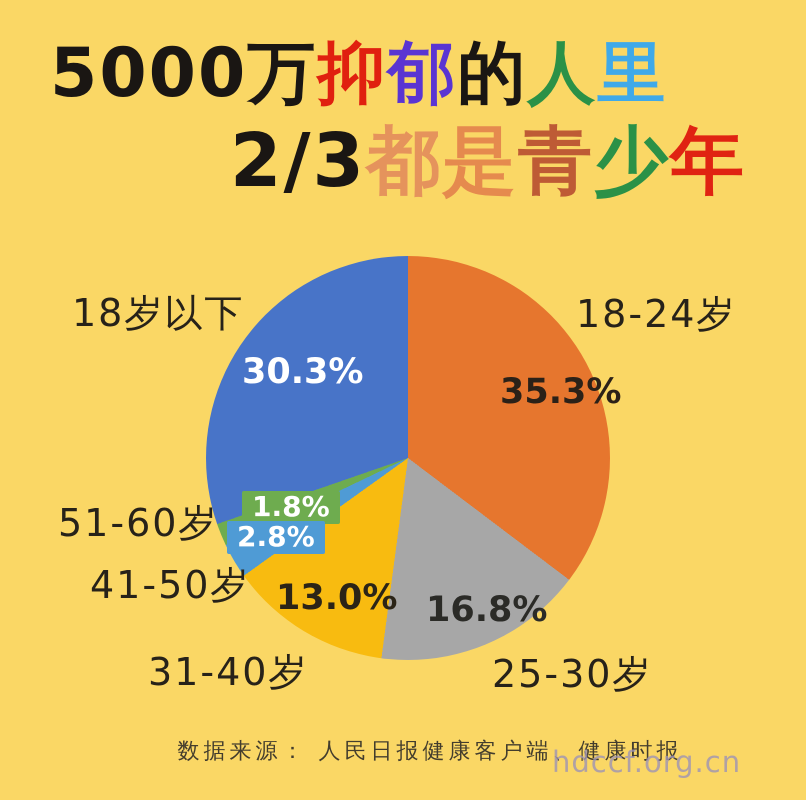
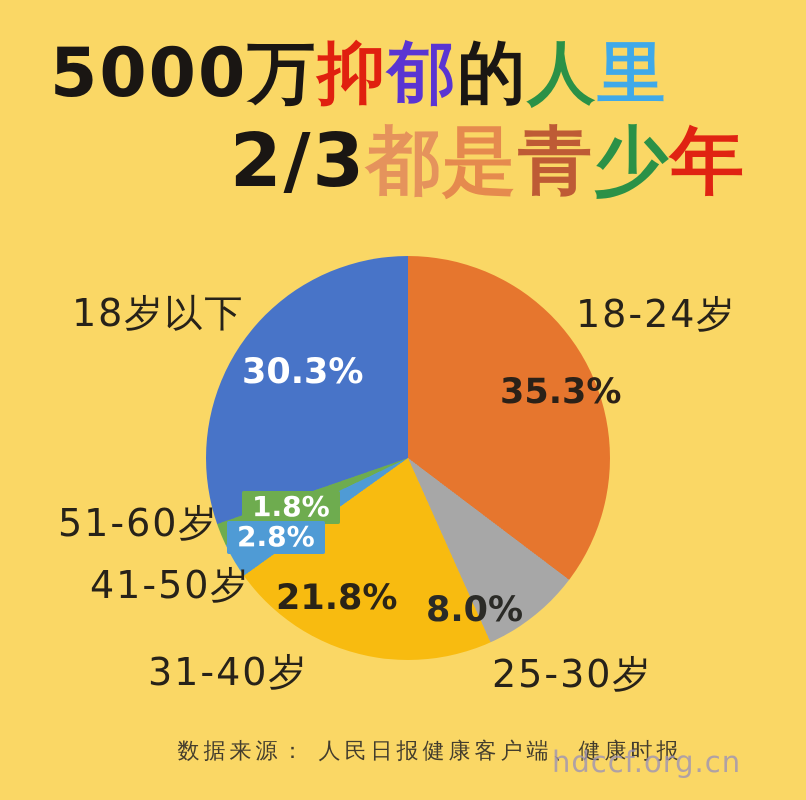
25-30岁: 16.8% -> 8.0%
31-40岁: 13.0% -> 21.8%
